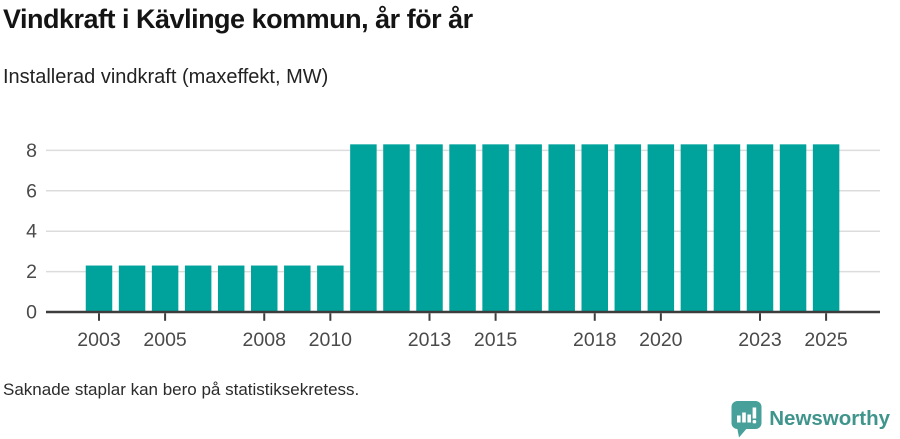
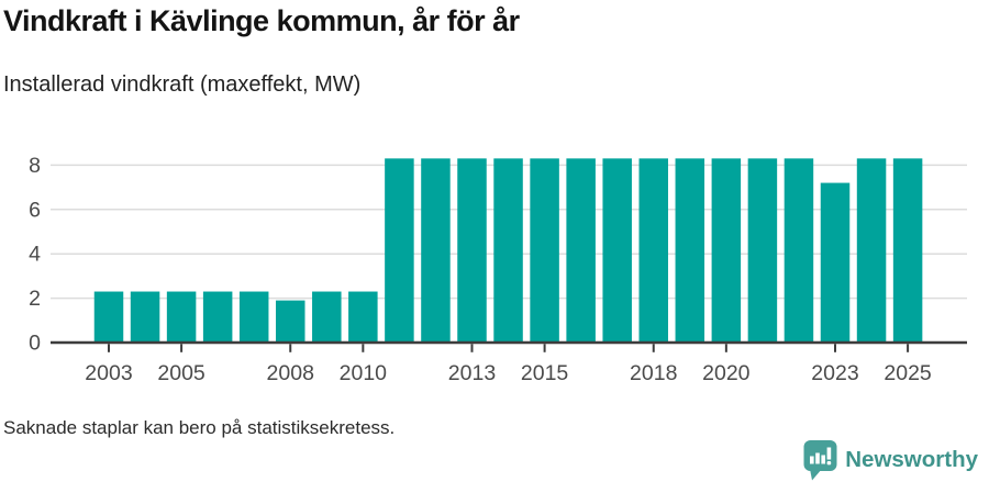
2008: 2.3 -> 1.9
2023: 8.3 -> 7.2
